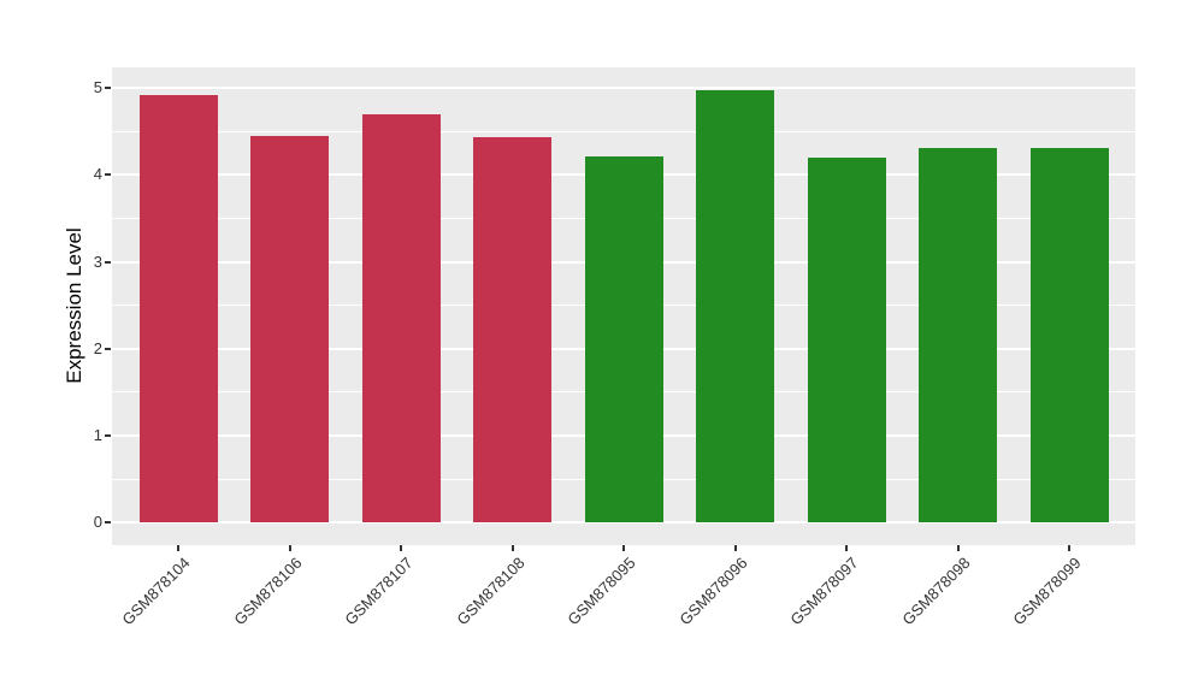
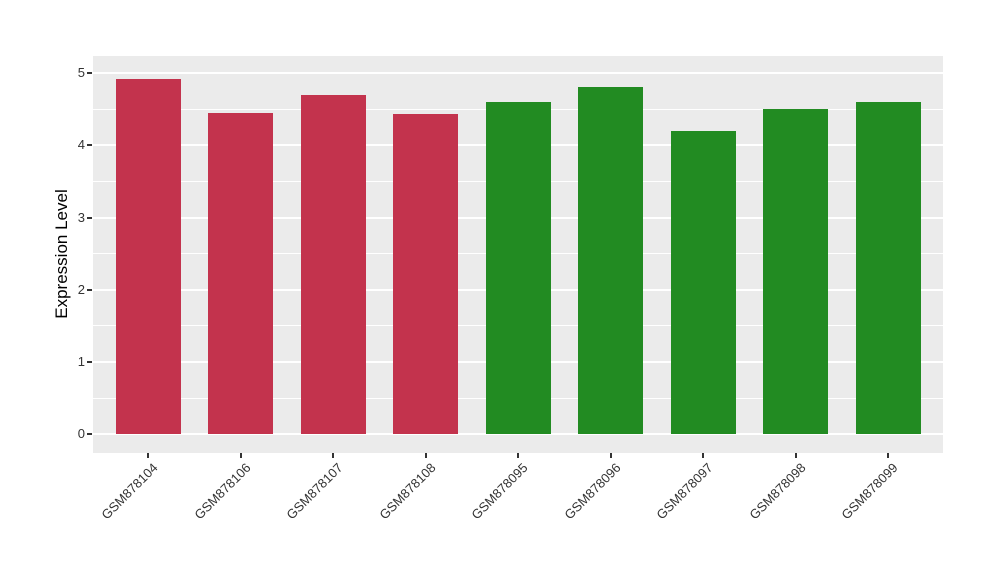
GSM878095: 4.2 -> 4.6
GSM878096: 5.0 -> 4.8
GSM878098: 4.3 -> 4.5
GSM878099: 4.3 -> 4.6
